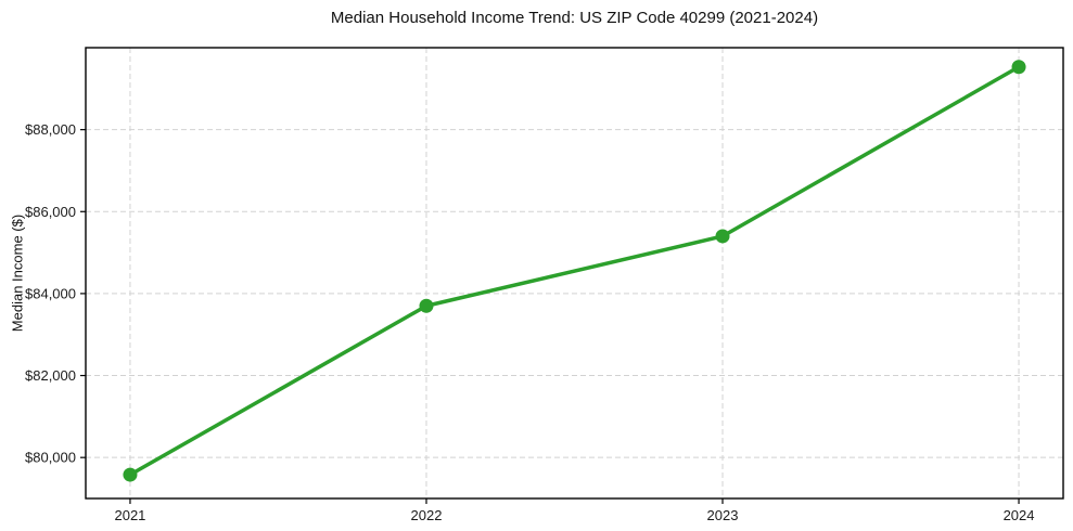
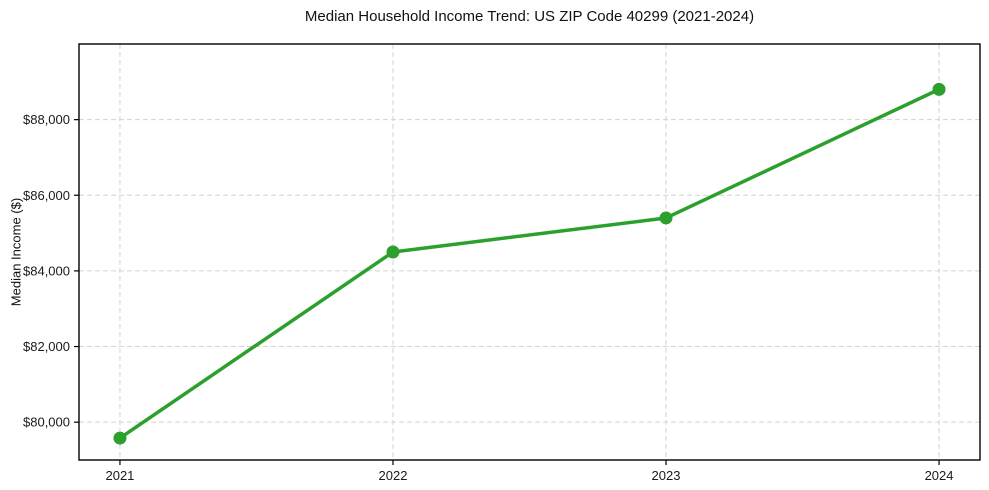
2022: $83700 -> $84500
2024: $89500 -> $88800
